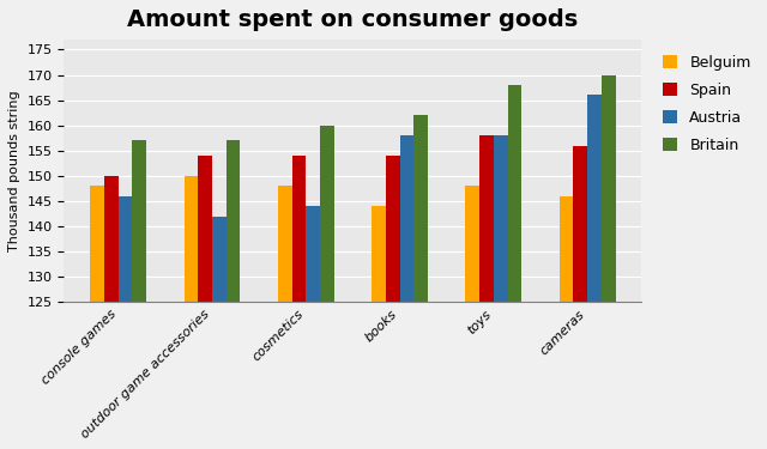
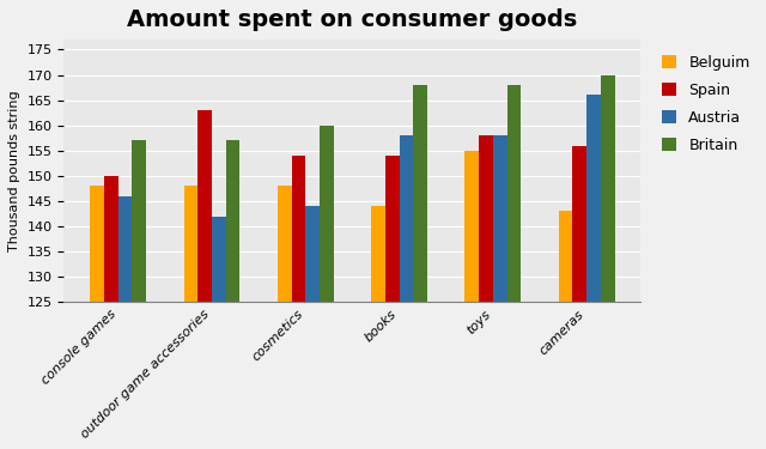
Belguim/outdoor game accessories: 150 -> 148
Spain/outdoor game accessories: 154 -> 163
Britain/books: 162 -> 168
Belguim/toys: 148 -> 155
Belguim/cameras: 146 -> 143
